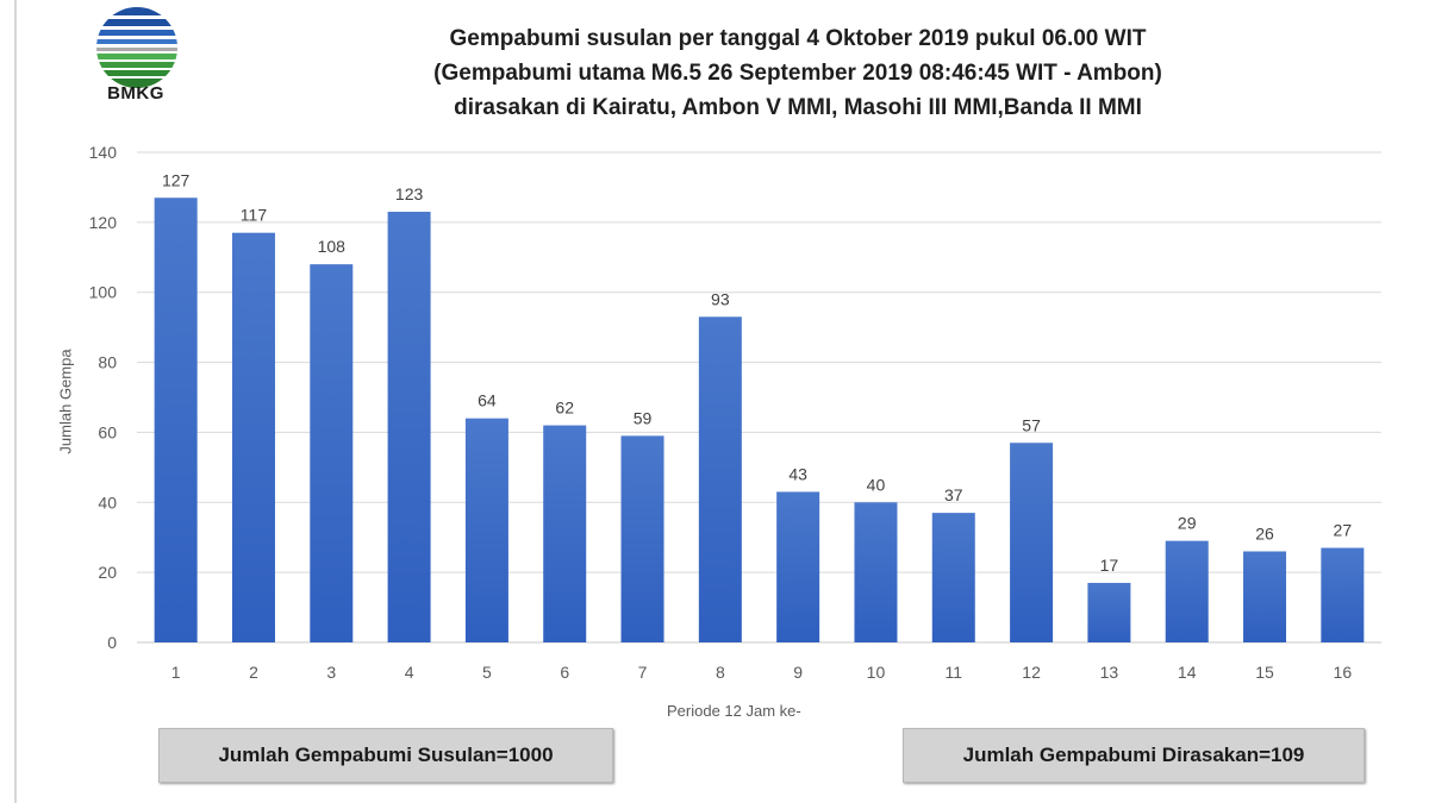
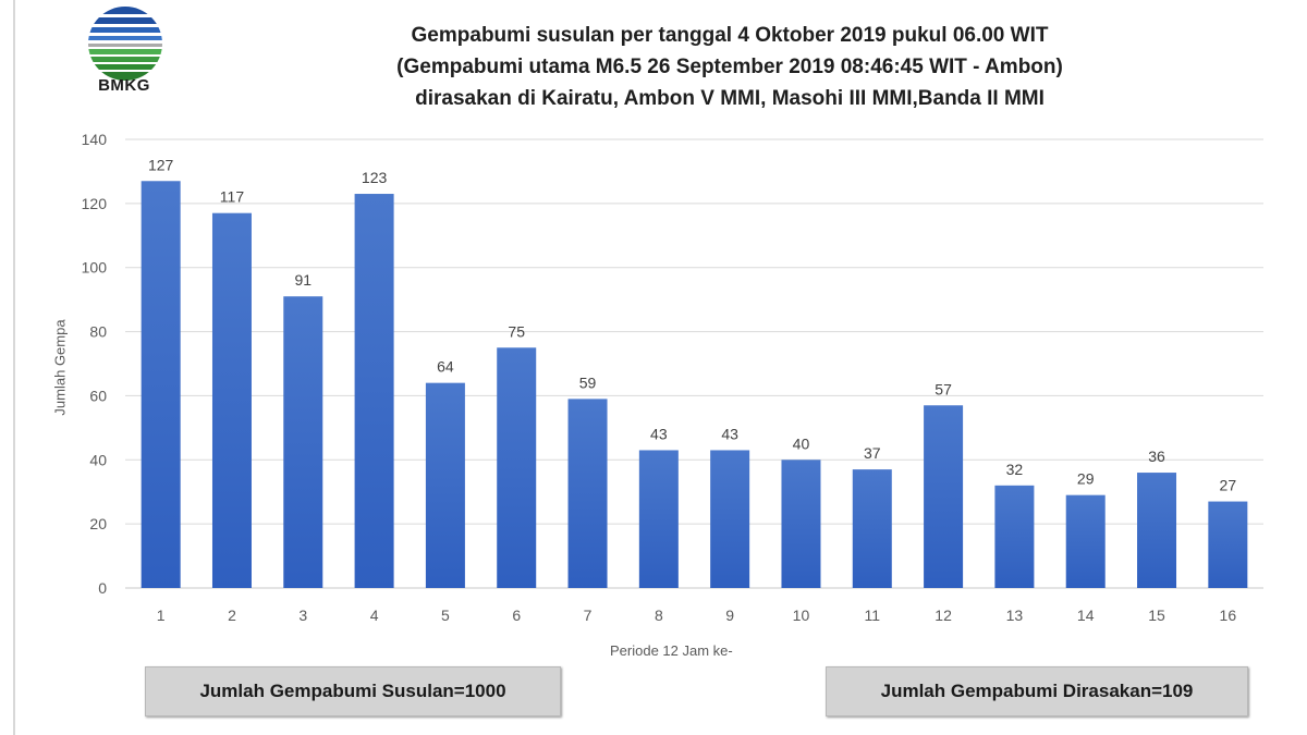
3: 108 -> 91
6: 62 -> 75
8: 93 -> 43
13: 17 -> 32
15: 26 -> 36
